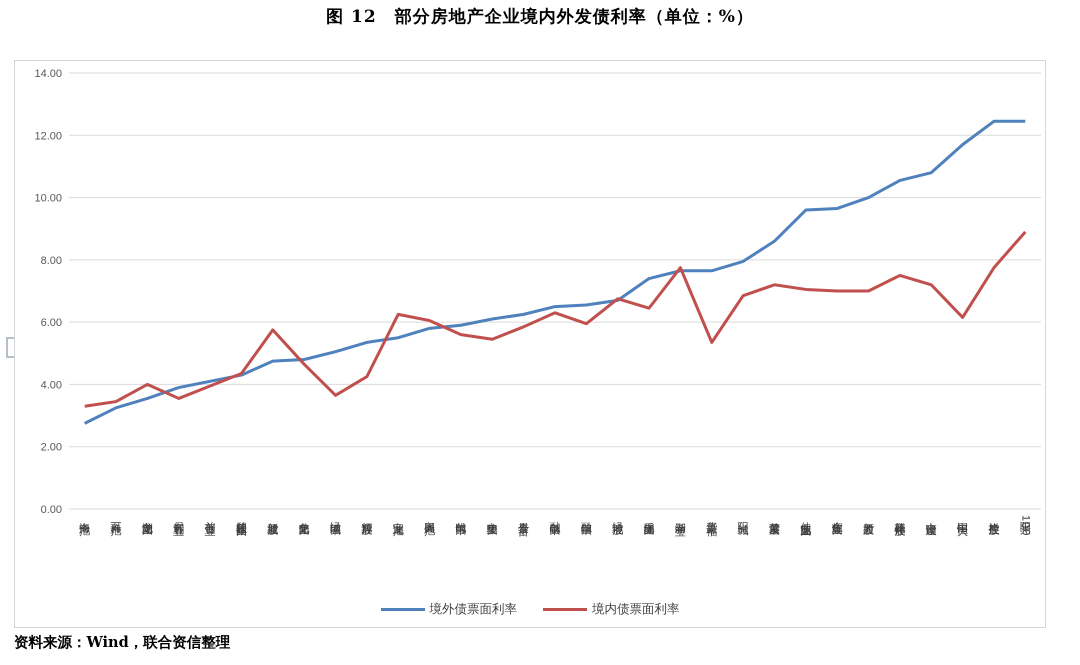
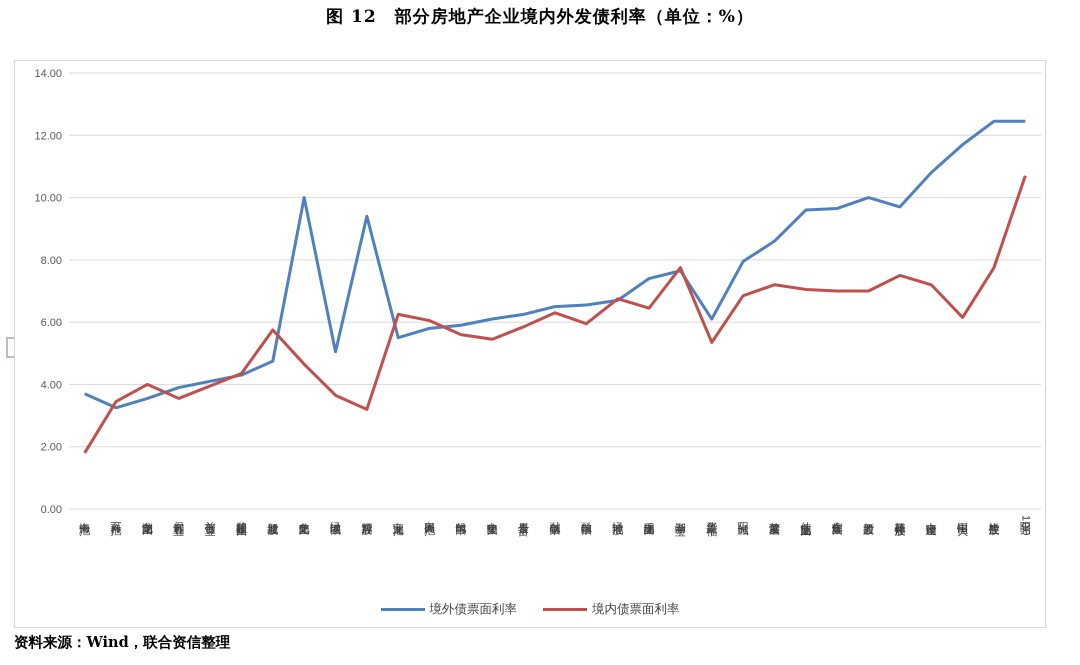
境外债票面利率/中海地产: 2.8 -> 3.7
境内债票面利率/中海地产: 3.3 -> 1.8
境外债票面利率/龙光集团: 4.8 -> 10.0
境外债票面利率/旭辉控股: 5.3 -> 9.4
境内债票面利率/旭辉控股: 4.2 -> 3.2
境外债票面利率/华夏幸福: 7.7 -> 6.1
境外债票面利率/花样年控股: 10.6 -> 9.7
境内债票面利率/阳光100: 8.9 -> 10.7
